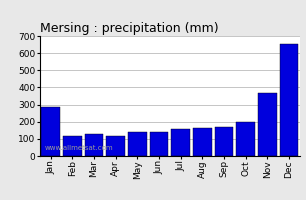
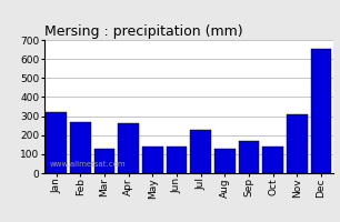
Jan: 280 -> 320
Feb: 120 -> 270
Apr: 120 -> 260
Jul: 160 -> 230
Aug: 160 -> 130
Oct: 200 -> 140
Nov: 370 -> 310
